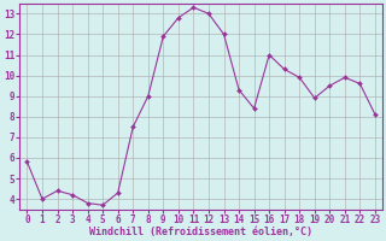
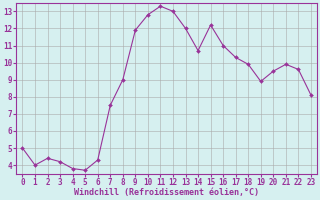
0: 5.8 -> 5.0
14: 9.3 -> 10.7
15: 8.4 -> 12.2
